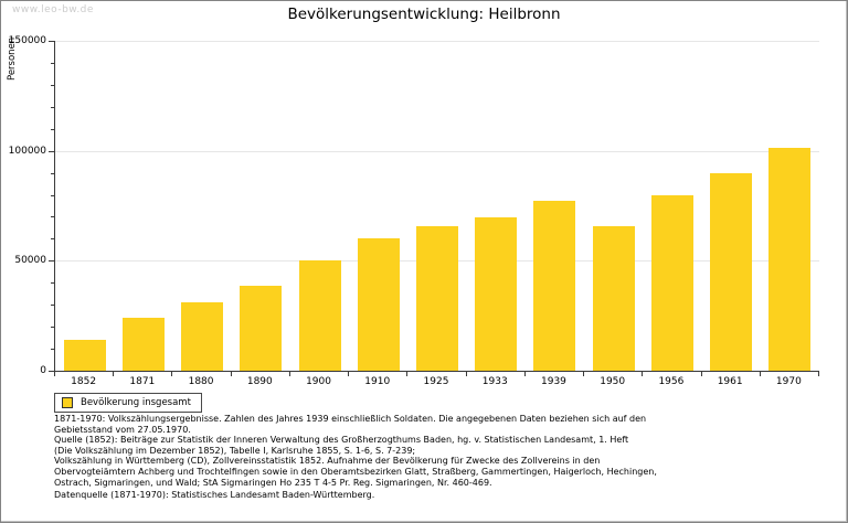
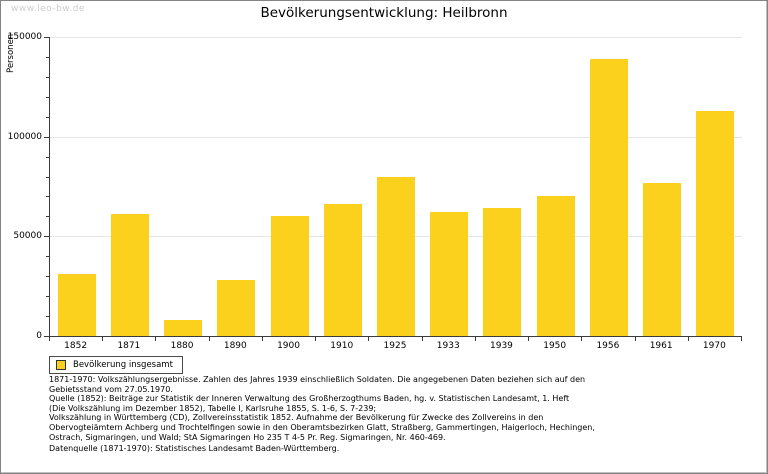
1852: 14000 -> 31000
1871: 24000 -> 61000
1880: 31000 -> 8000
1890: 38000 -> 28000
1900: 50000 -> 60000
1910: 60000 -> 66000
1925: 66000 -> 80000
1933: 70000 -> 62000
1939: 78000 -> 64000
1950: 66000 -> 70000
1956: 80000 -> 139000
1961: 90000 -> 77000
1970: 102000 -> 113000
